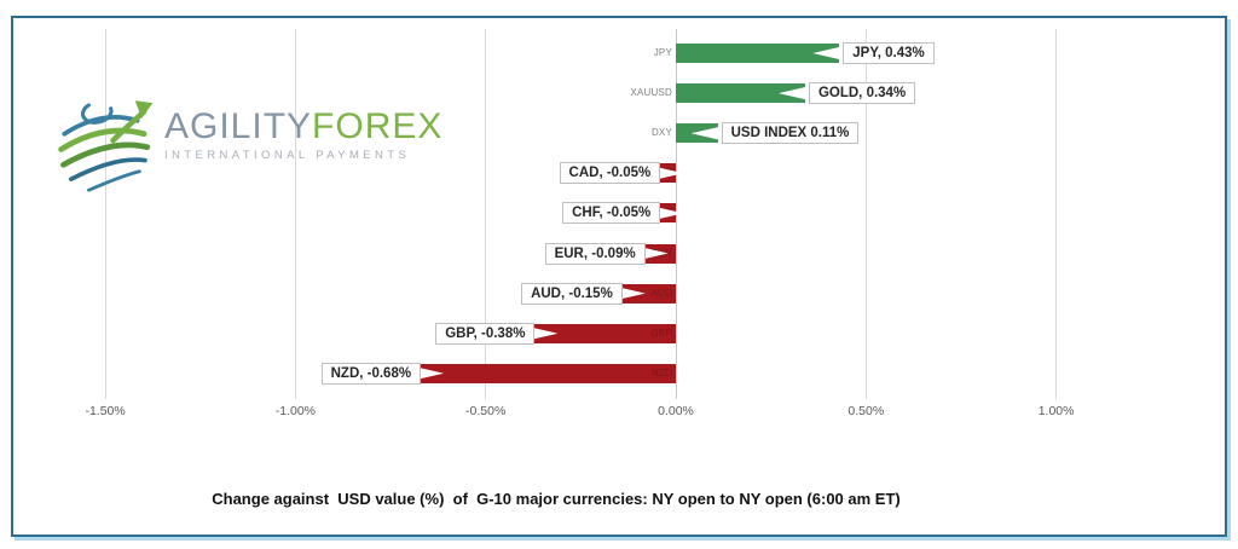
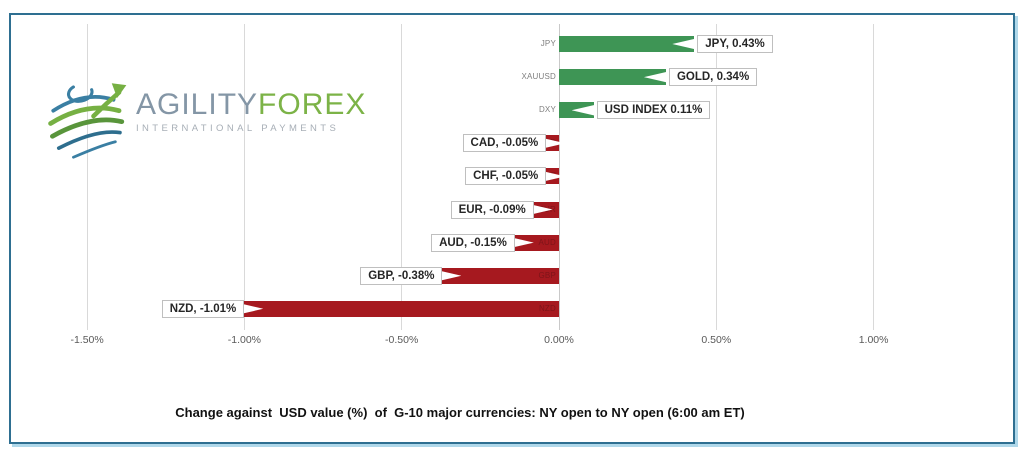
NZD: -0.68% -> -1.01%
